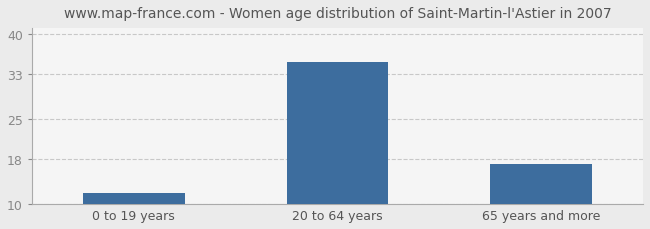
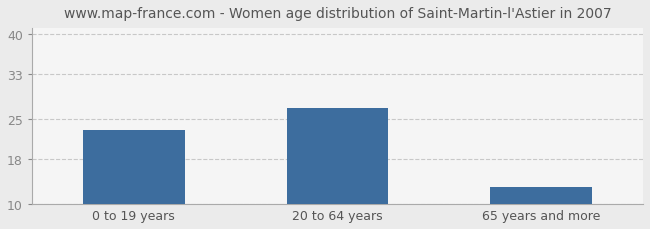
0 to 19 years: 12 -> 23
20 to 64 years: 35 -> 27
65 years and more: 17 -> 13
